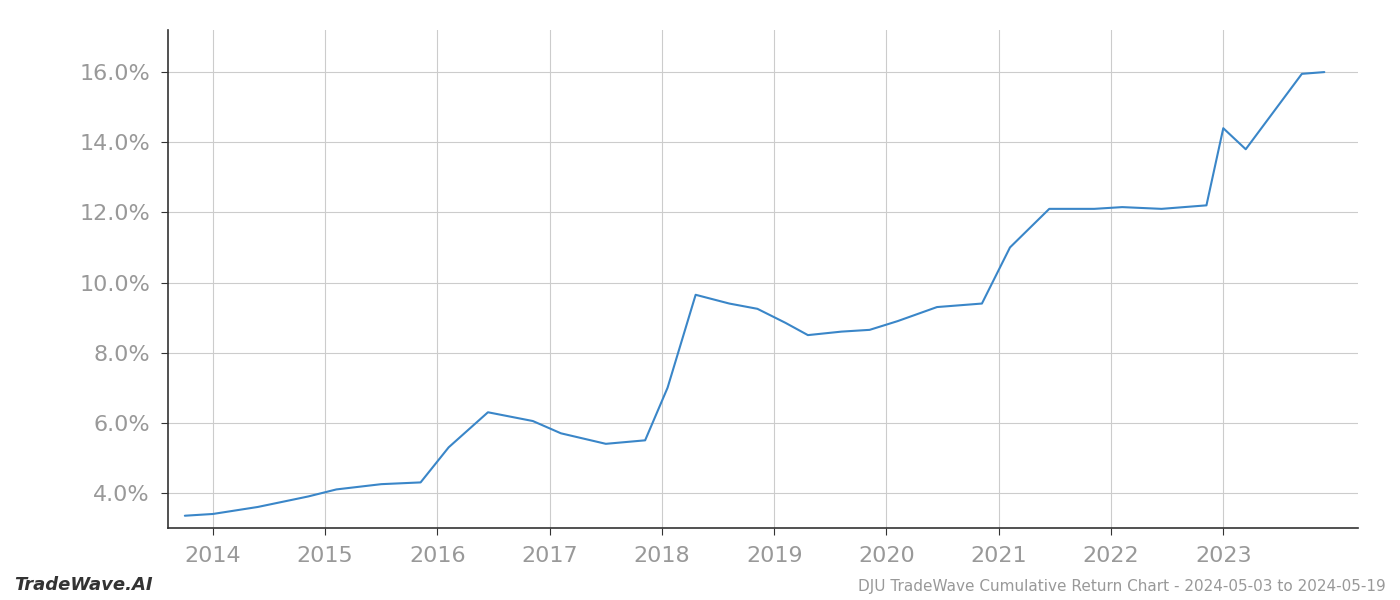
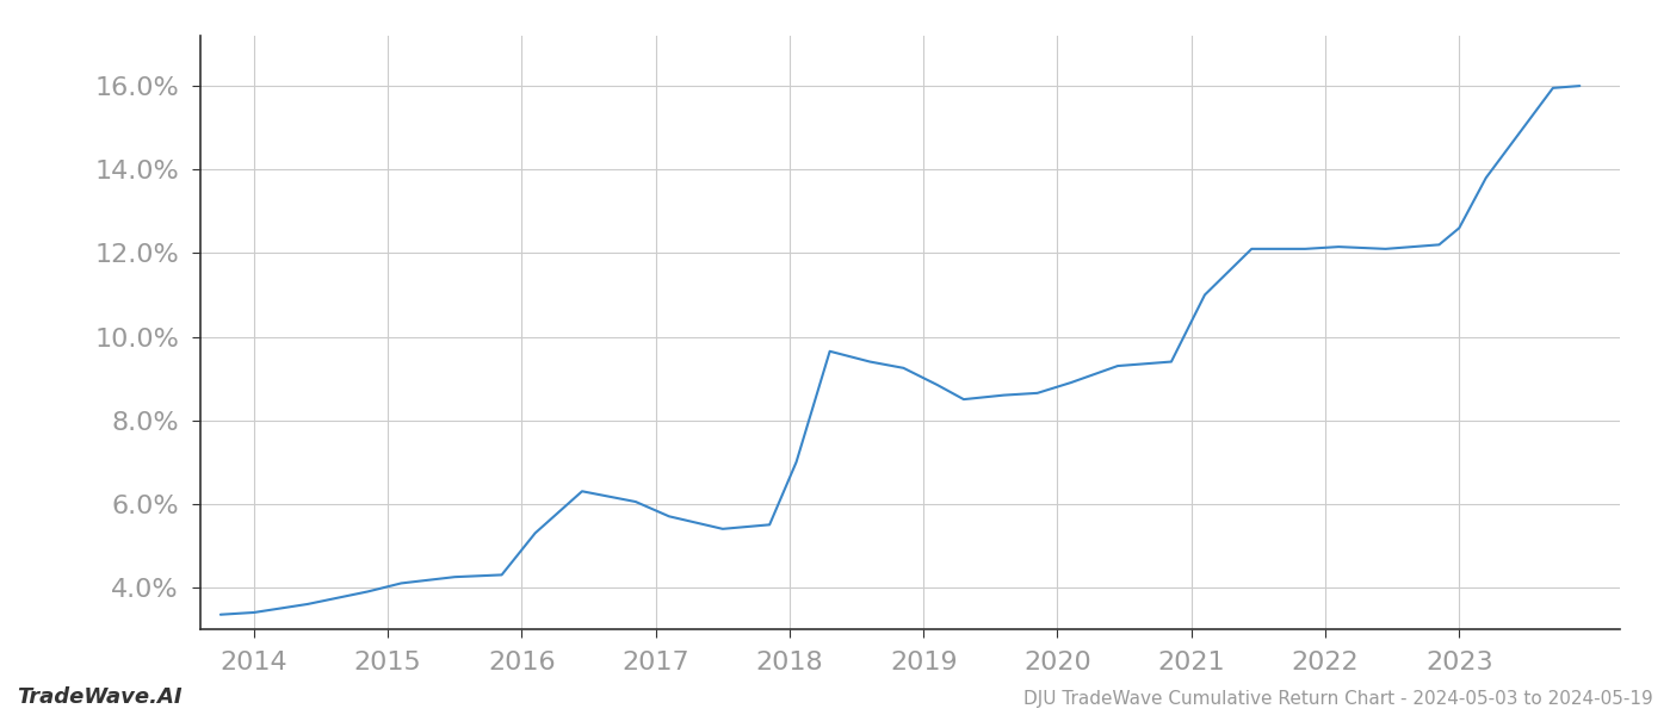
2023: 14.40% -> 12.60%
